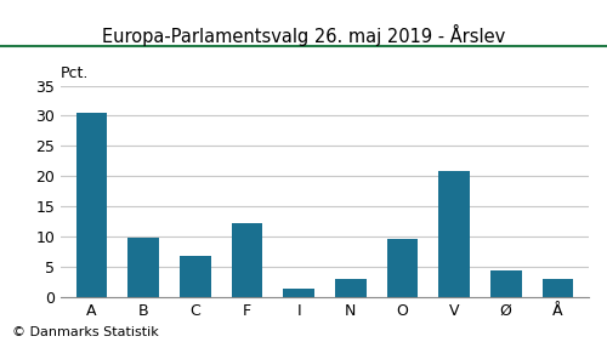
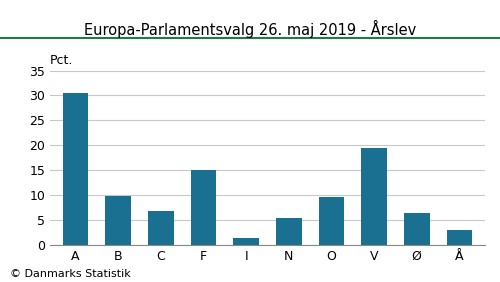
F: 12.2 -> 15.0
N: 3.0 -> 5.5
V: 20.8 -> 19.5
Ø: 4.4 -> 6.5
